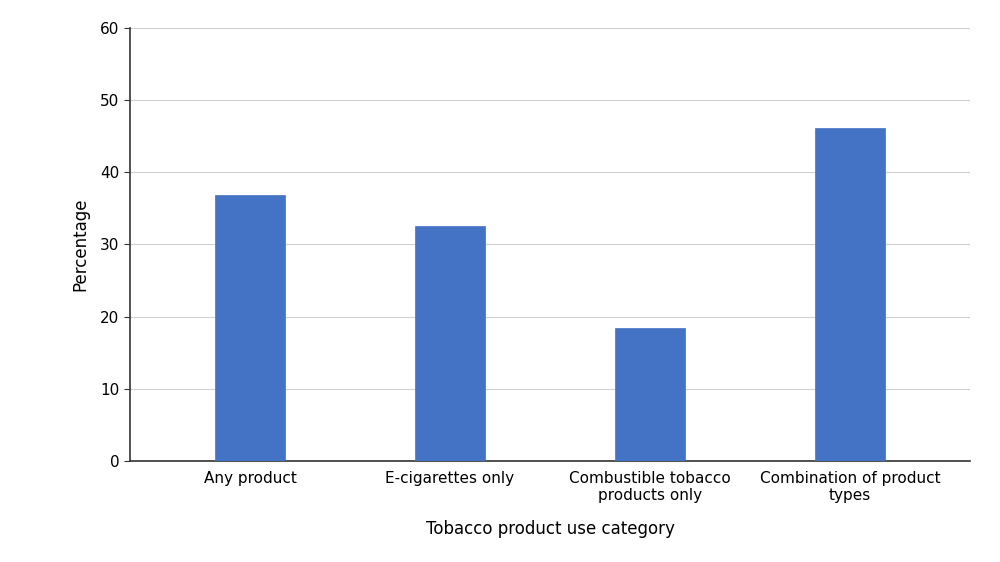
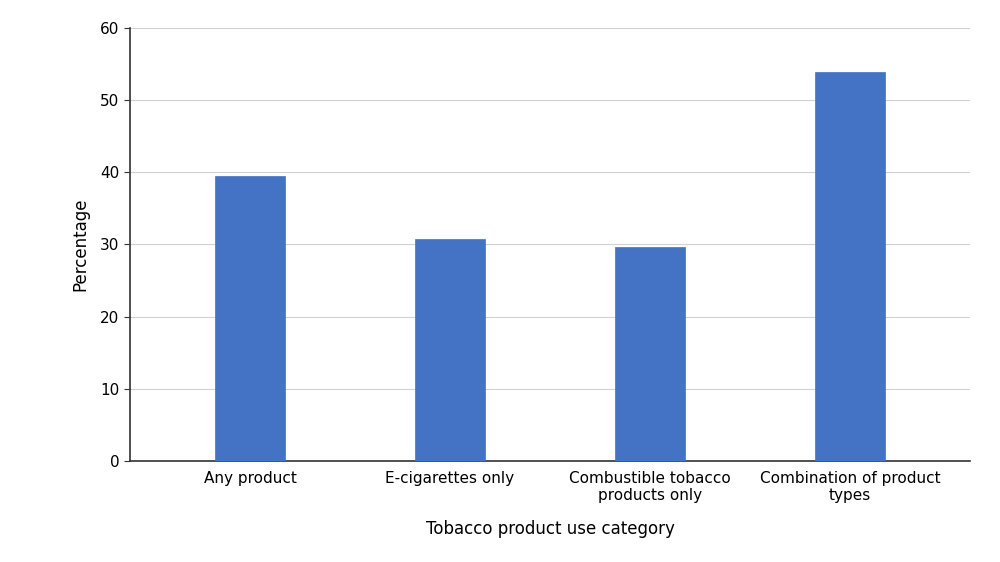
Any product: 36.8 -> 39.5
E-cigarettes only: 32.6 -> 30.7
Combustible tobacco products only: 18.4 -> 29.7
Combination of product types: 46.2 -> 53.9
